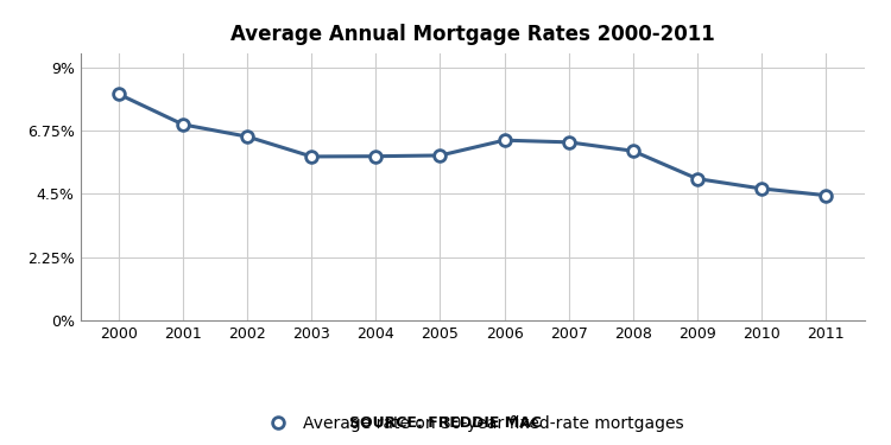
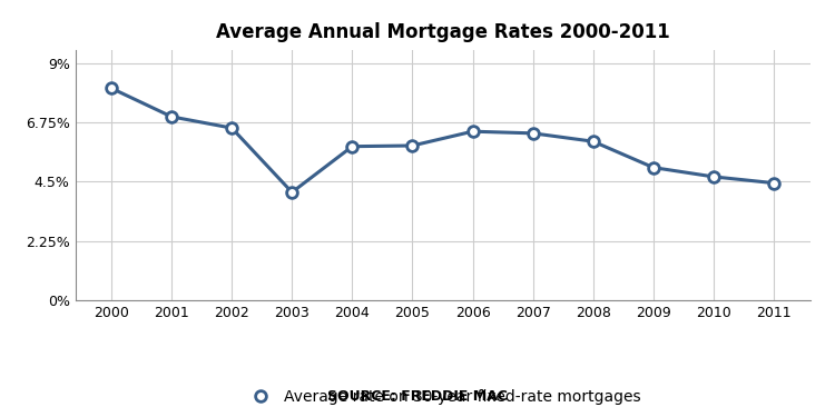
2003: 5.83% -> 4.10%
